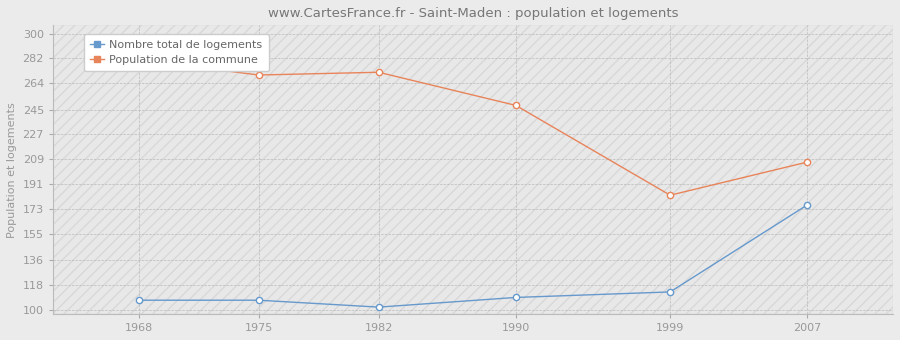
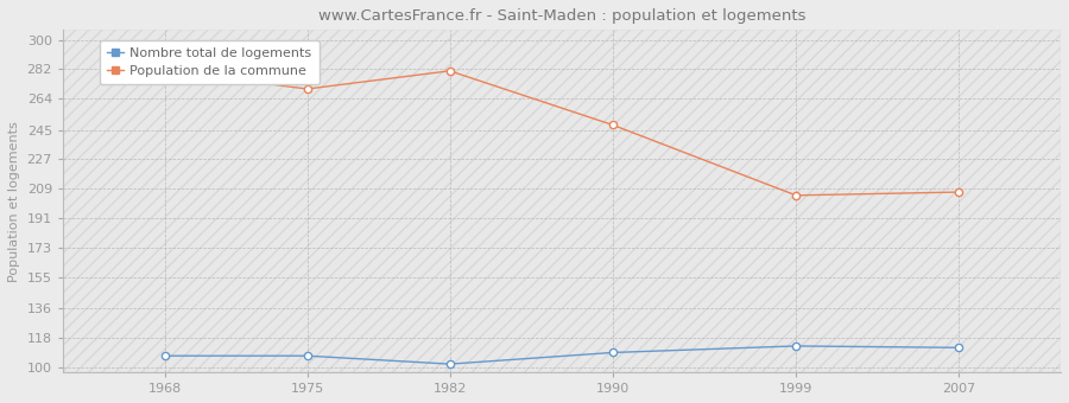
Population de la commune/1982: 272 -> 281
Population de la commune/1999: 183 -> 205
Nombre total de logements/2007: 176 -> 112
